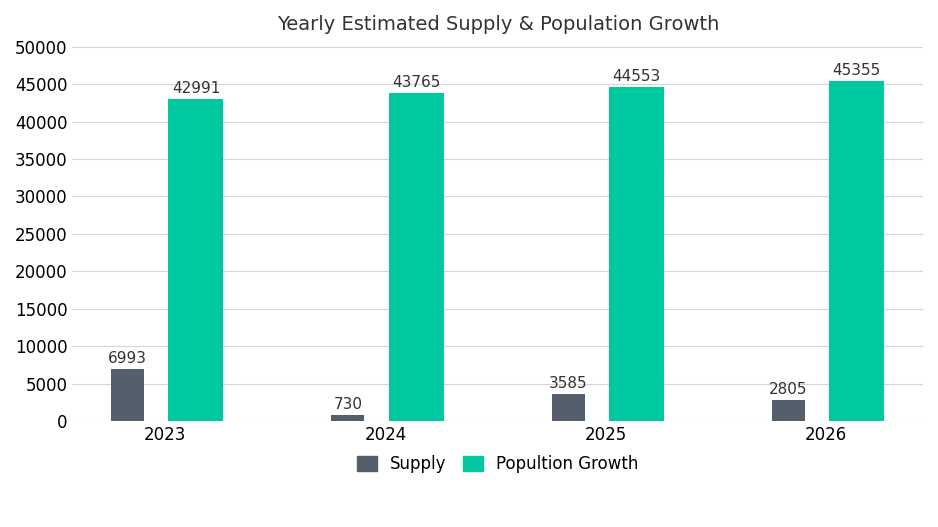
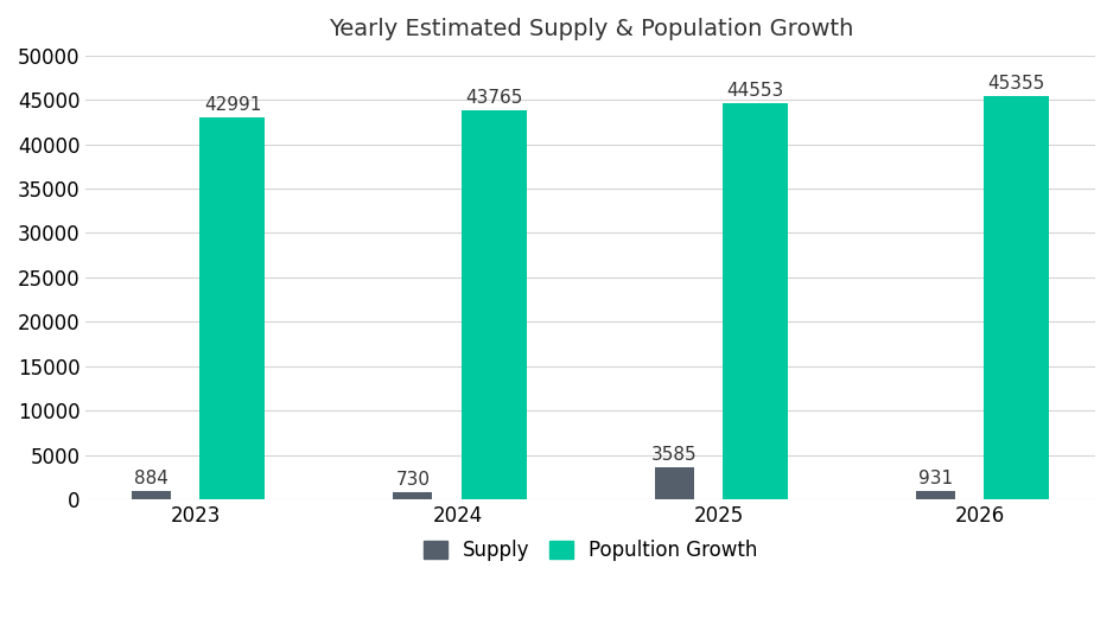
Supply/2023: 6993 -> 884
Supply/2026: 2805 -> 931
